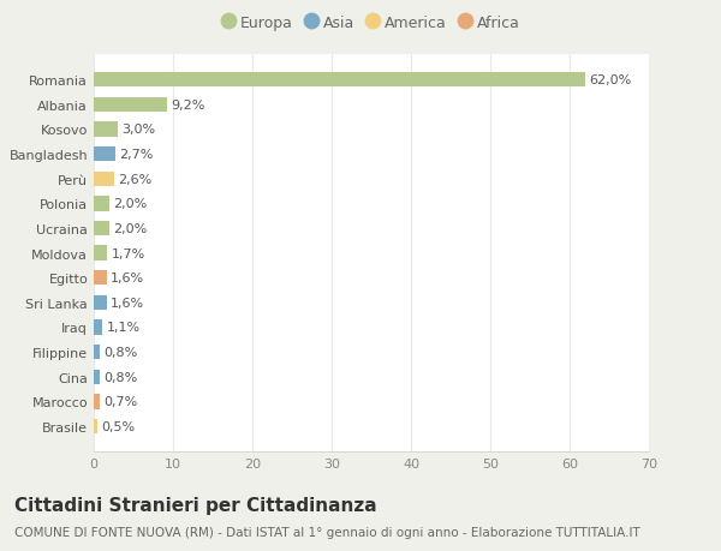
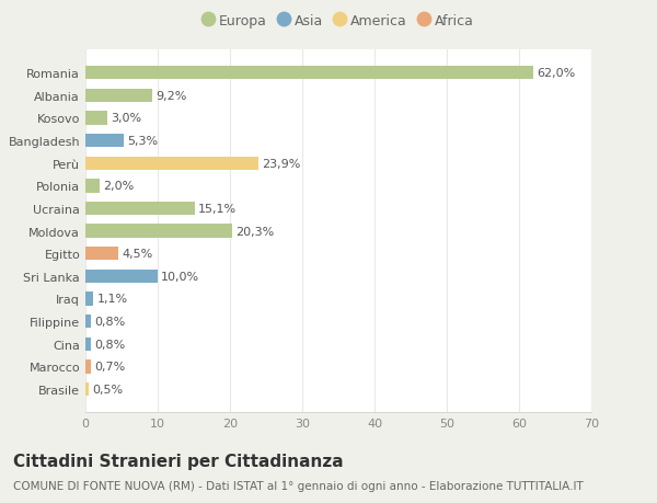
Bangladesh: 2,7% -> 5,3%
Perù: 2,6% -> 23,9%
Ucraina: 2,0% -> 15,1%
Moldova: 1,7% -> 20,3%
Egitto: 1,6% -> 4,5%
Sri Lanka: 1,6% -> 10,0%
